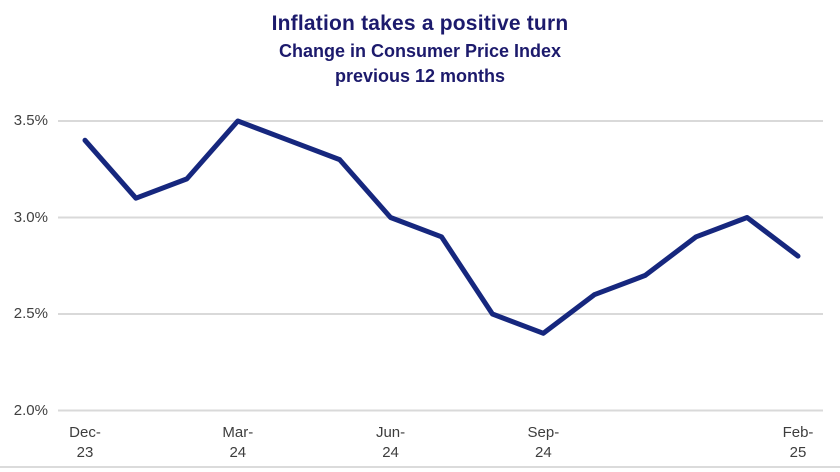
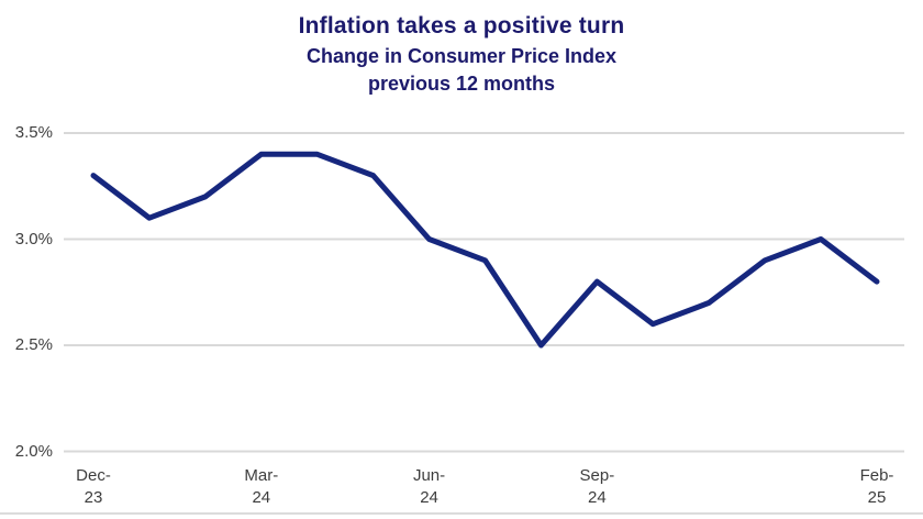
Dec-23: 3.4% -> 3.3%
Mar-24: 3.5% -> 3.4%
Sep-24: 2.4% -> 2.8%
